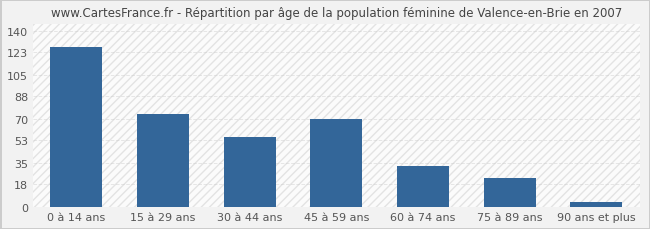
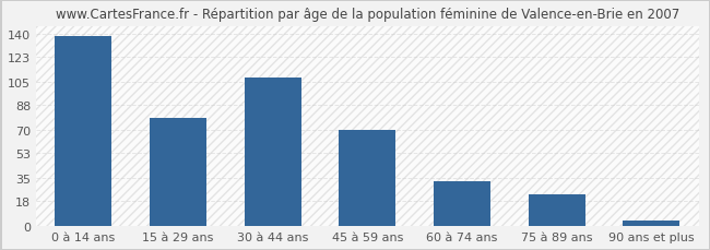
0 à 14 ans: 127 -> 138
15 à 29 ans: 74 -> 79
30 à 44 ans: 56 -> 108
